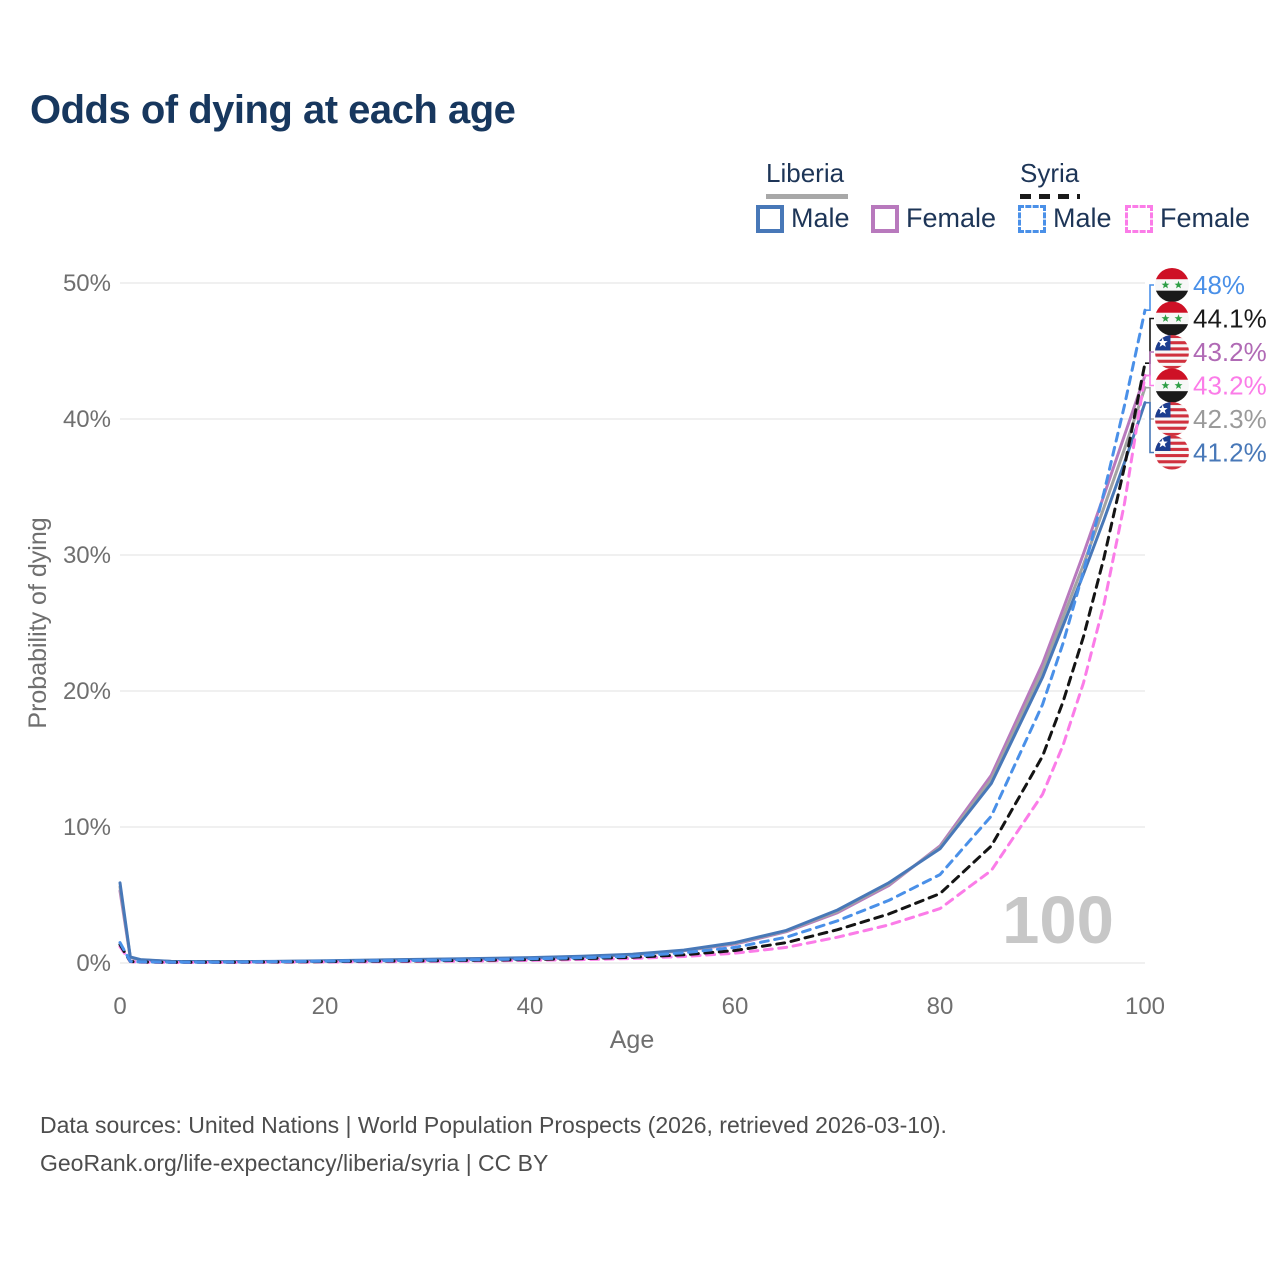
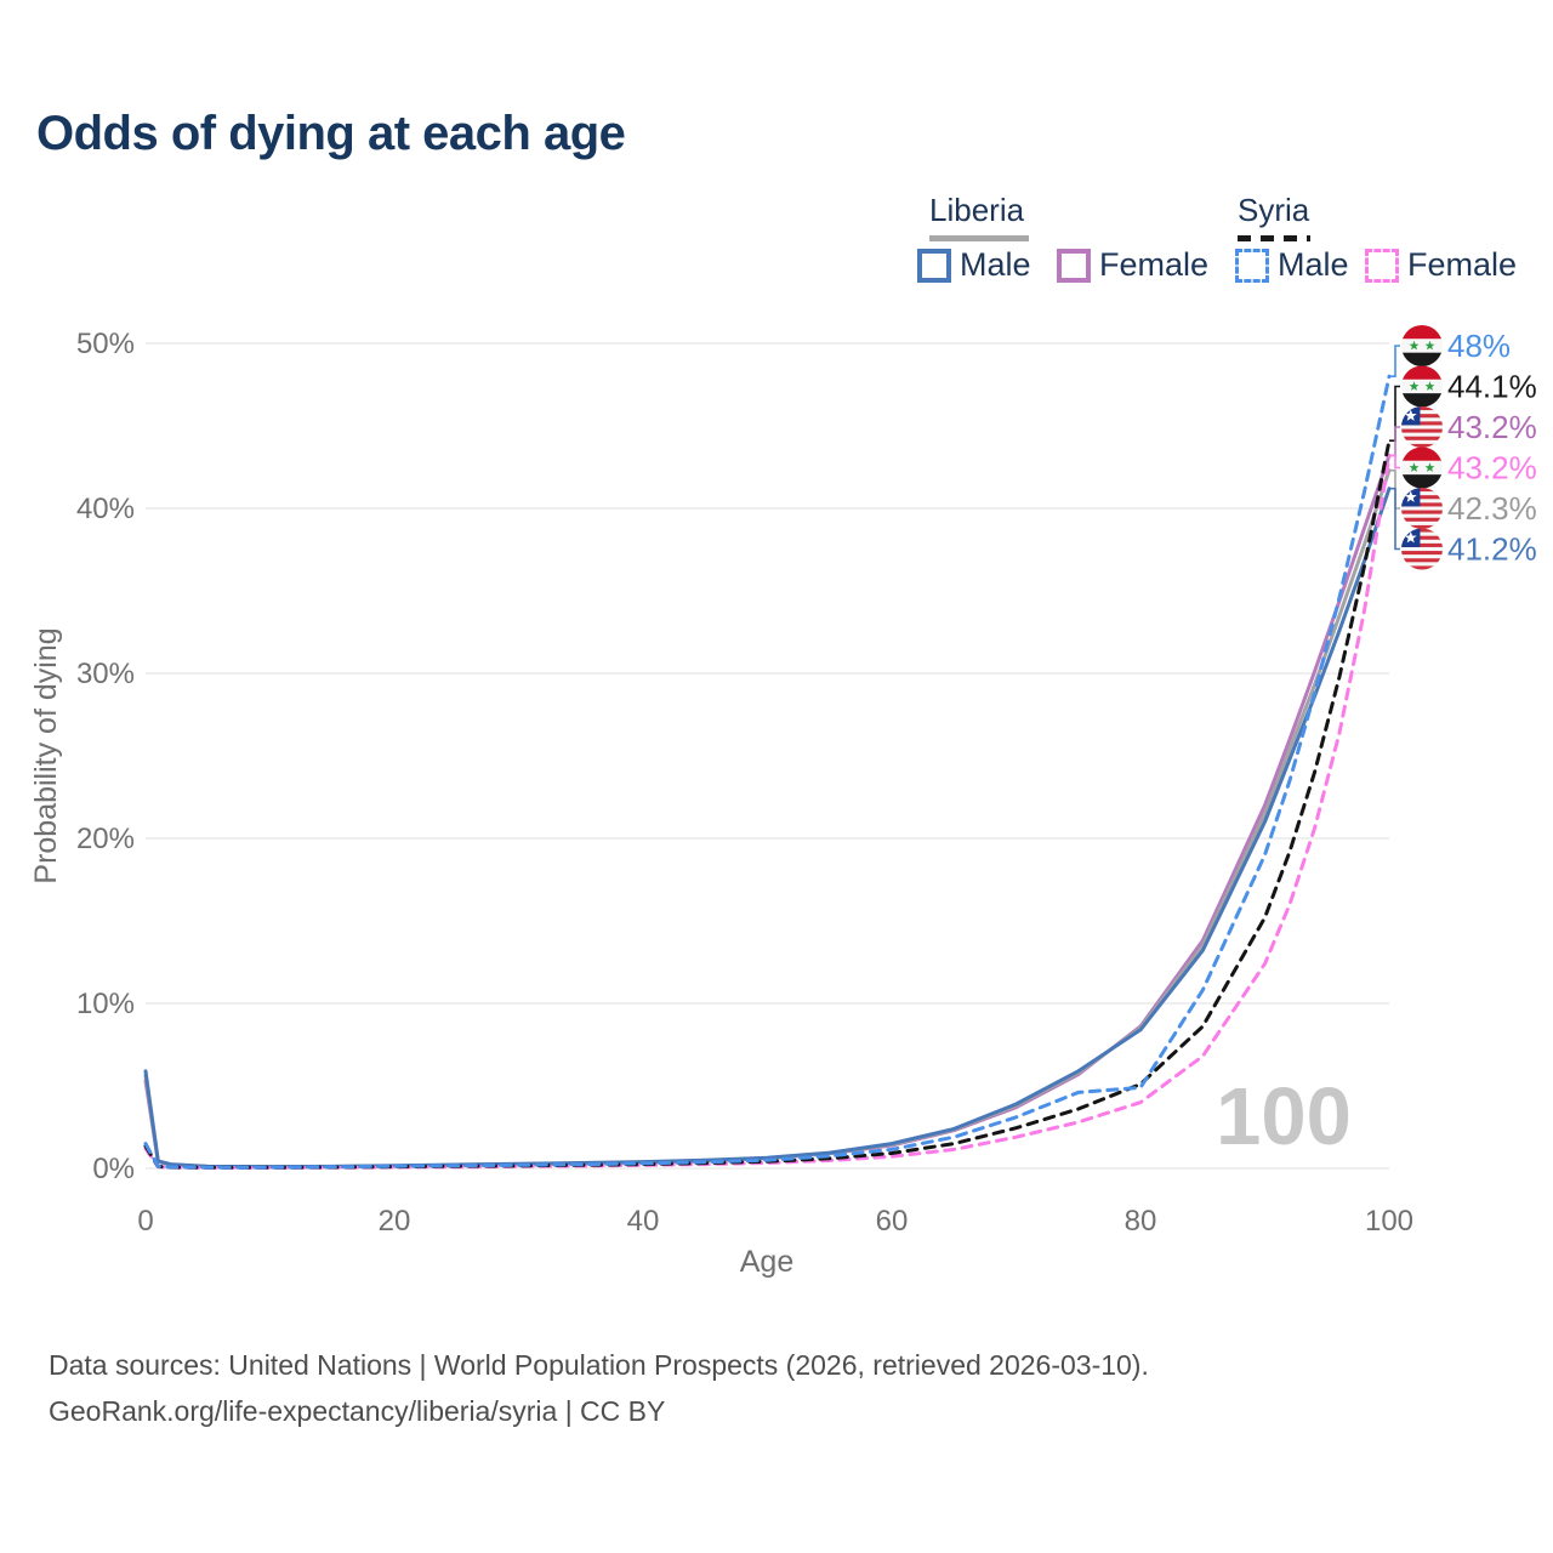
Syria Male/80: 6.5% -> 4.9%
